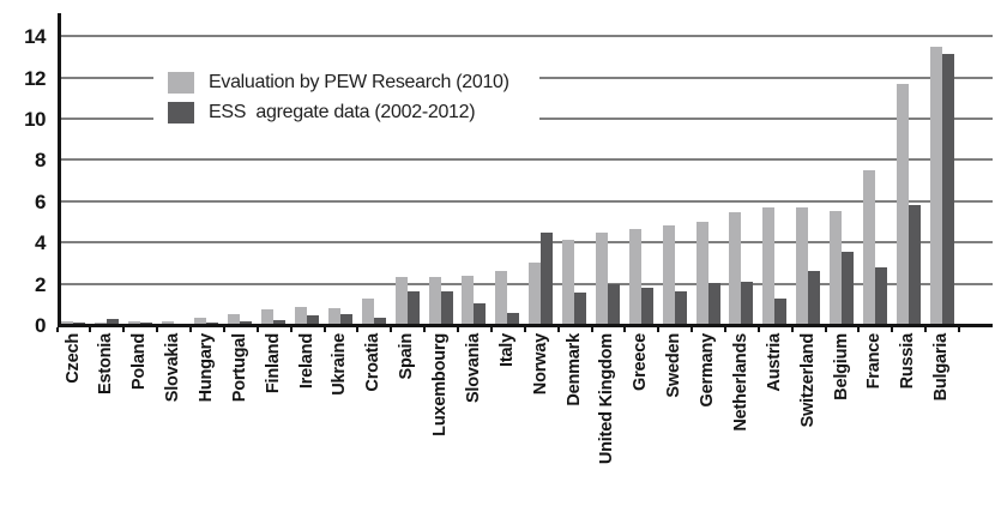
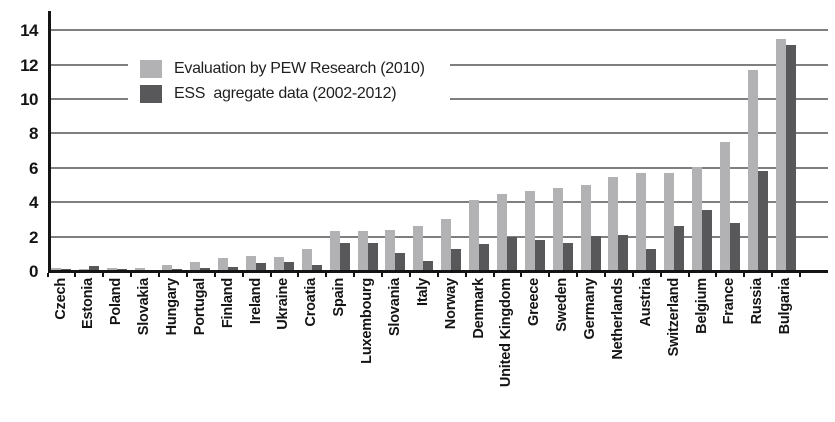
ESS agregate data (2002-2012)/Norway: 4.5 -> 1.3
Evaluation by PEW Research (2010)/Belgium: 5.5 -> 6.0
